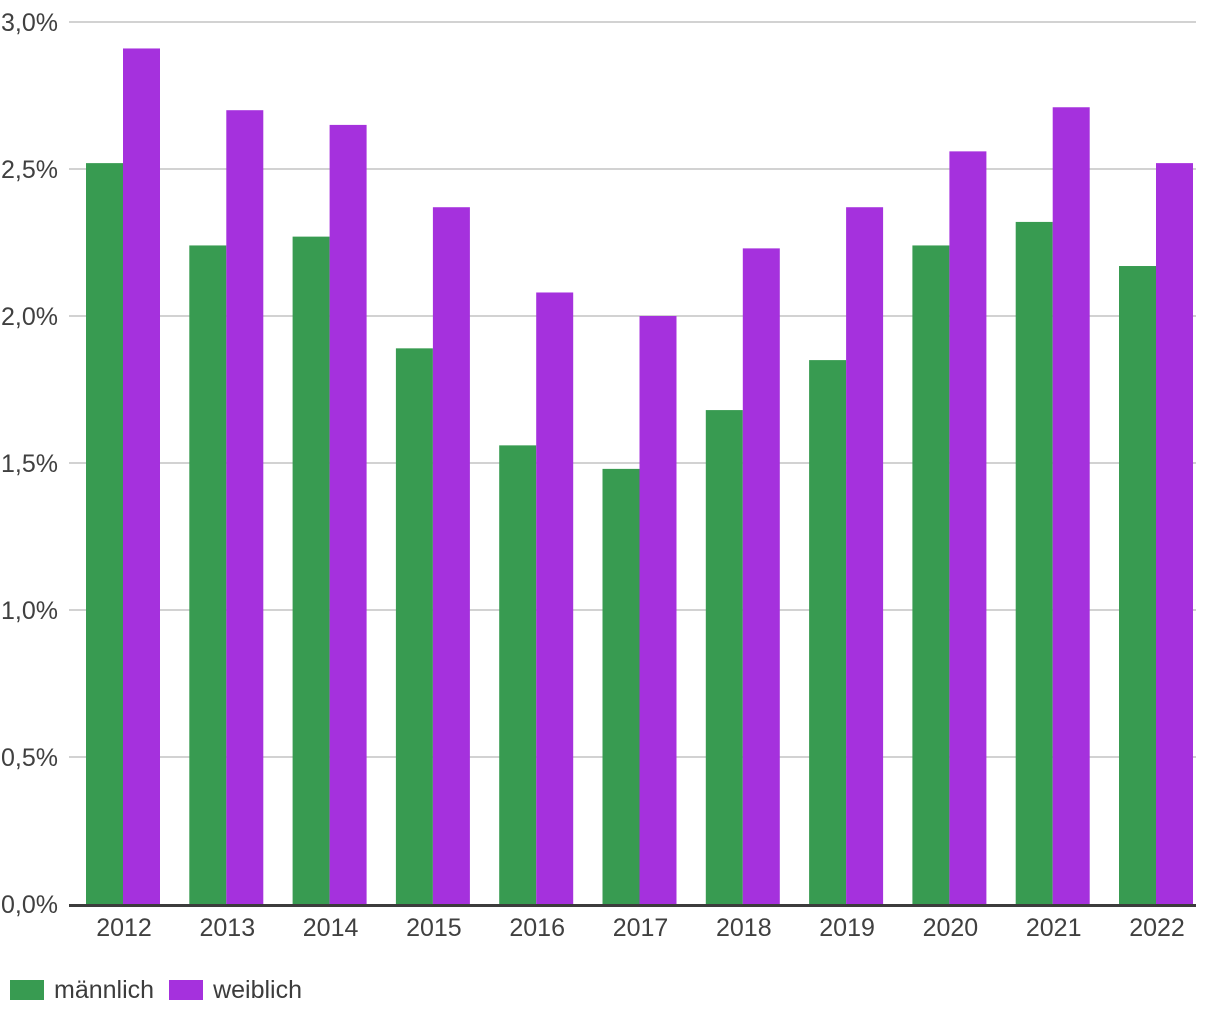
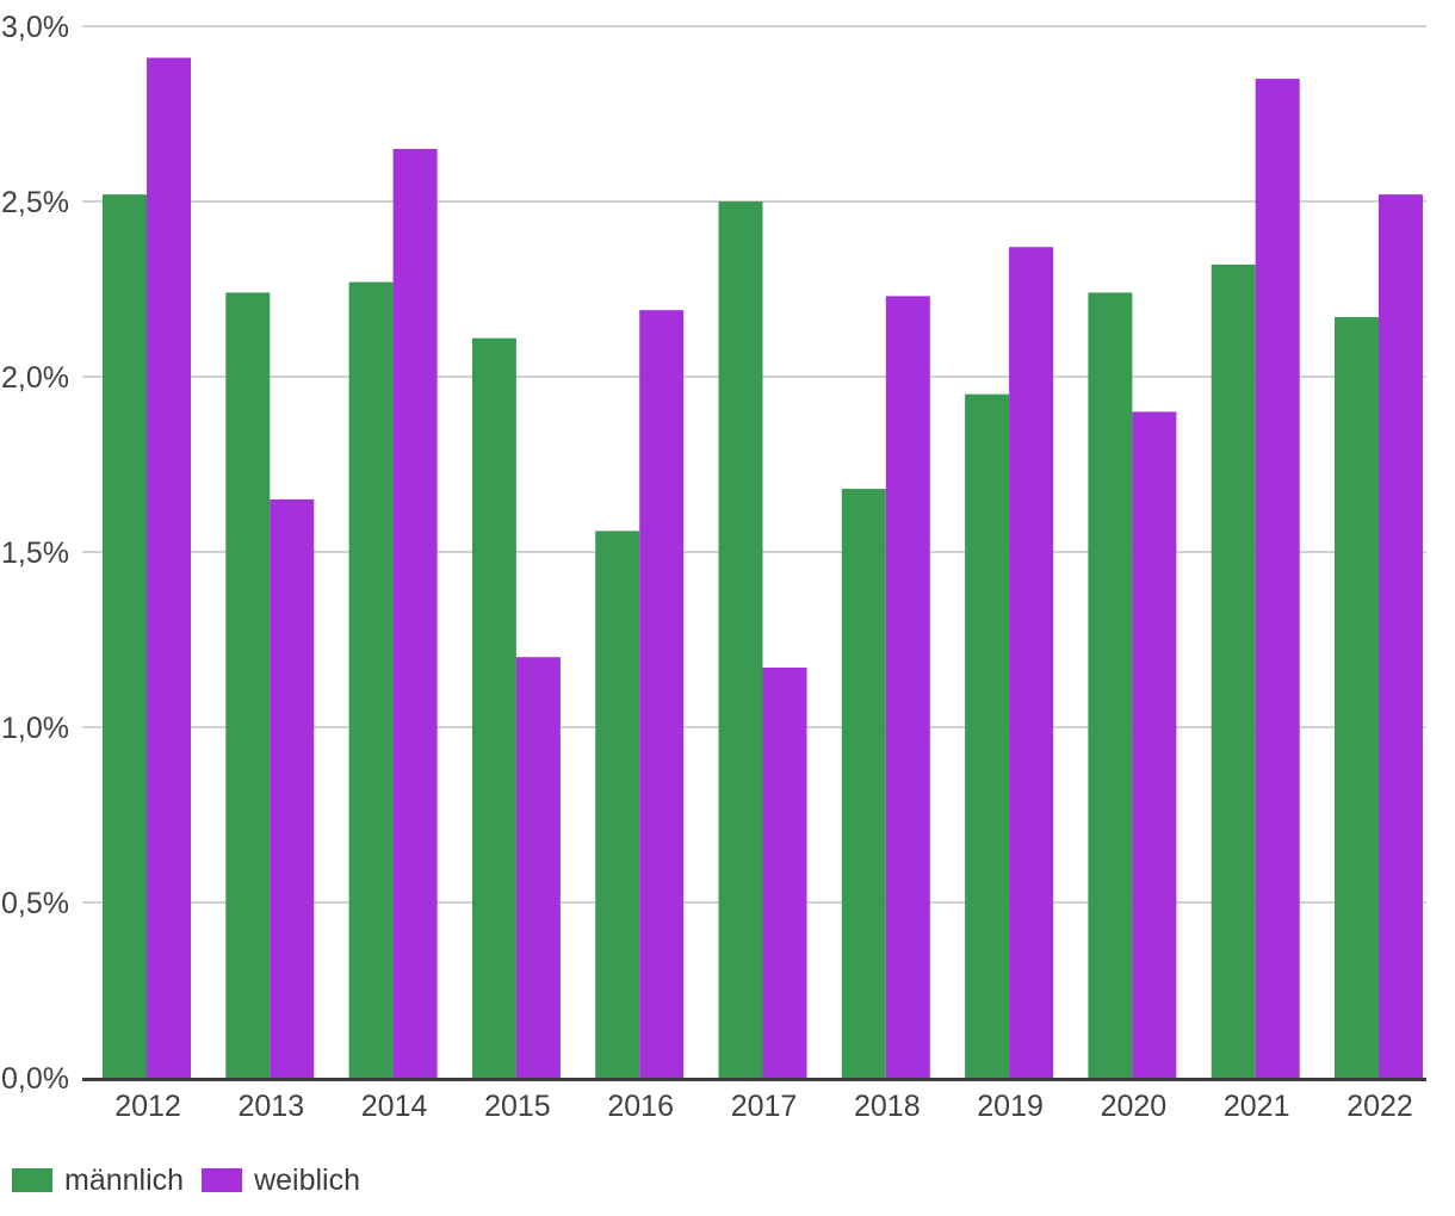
weiblich/2013: 2,70% -> 1,65%
männlich/2015: 1,89% -> 2,11%
weiblich/2015: 2,37% -> 1,20%
weiblich/2016: 2,08% -> 2,19%
männlich/2017: 1,48% -> 2,50%
weiblich/2017: 2,00% -> 1,17%
männlich/2019: 1,85% -> 1,95%
weiblich/2020: 2,56% -> 1,90%
weiblich/2021: 2,71% -> 2,85%
